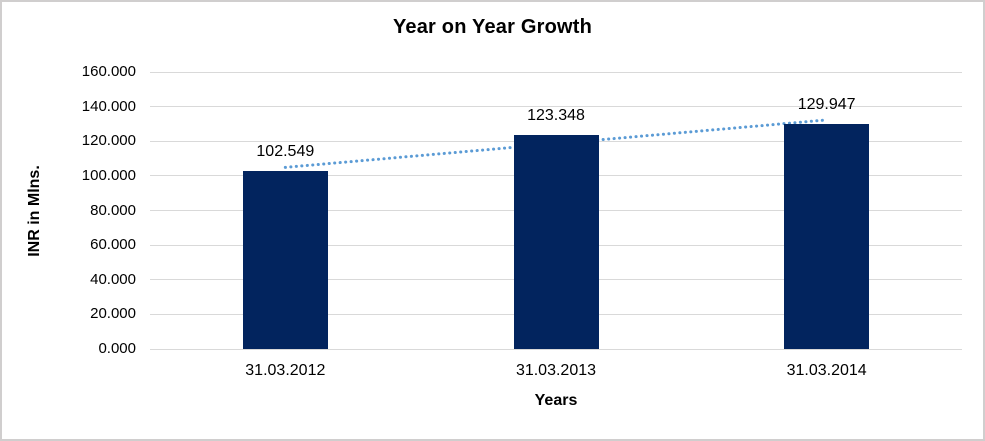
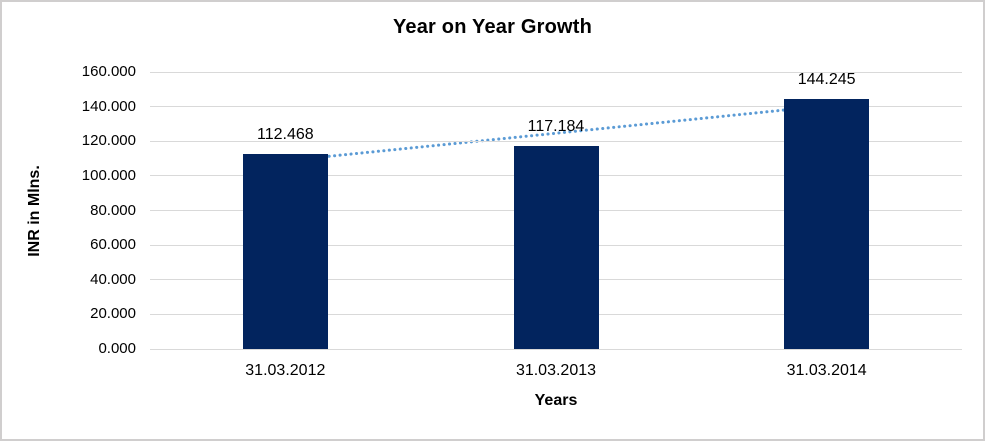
31.03.2012: 102.549 -> 112.468
31.03.2013: 123.348 -> 117.184
31.03.2014: 129.947 -> 144.245
